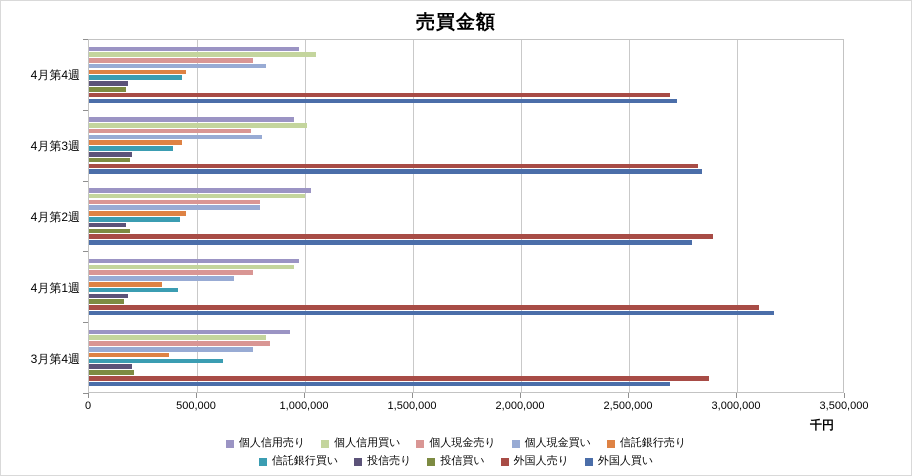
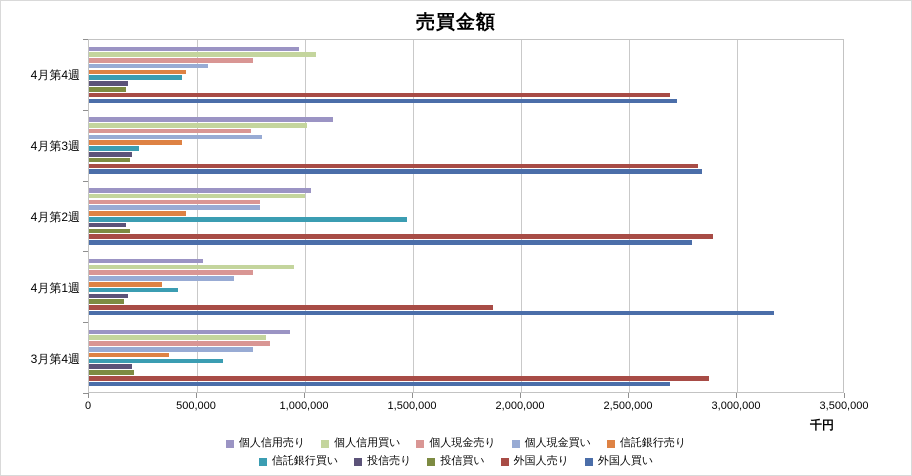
個人現金買い/4月第4週: 820000 -> 550000
個人信用売り/4月第3週: 950000 -> 1130000
信託銀行買い/4月第3週: 390000 -> 230000
信託銀行買い/4月第2週: 420000 -> 1470000
個人信用売り/4月第1週: 970000 -> 530000
外国人売り/4月第1週: 3100000 -> 1870000
